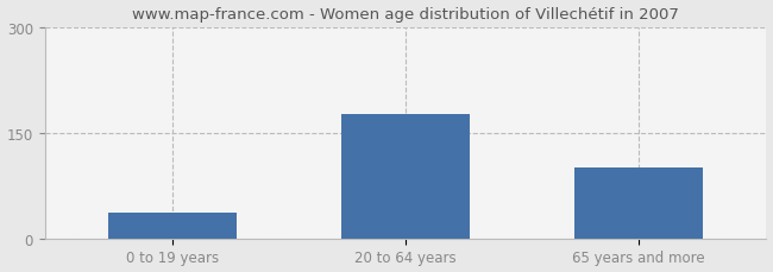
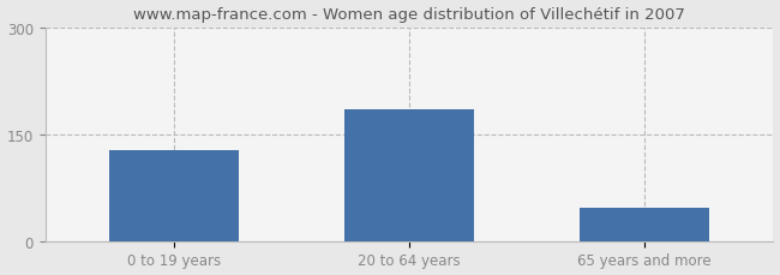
0 to 19 years: 36 -> 128
20 to 64 years: 176 -> 185
65 years and more: 100 -> 47
